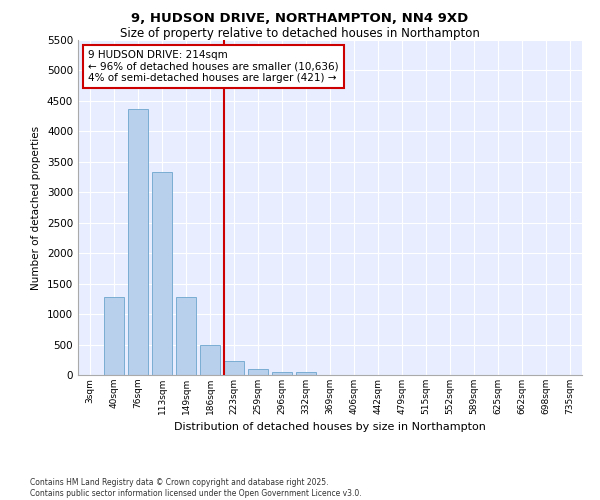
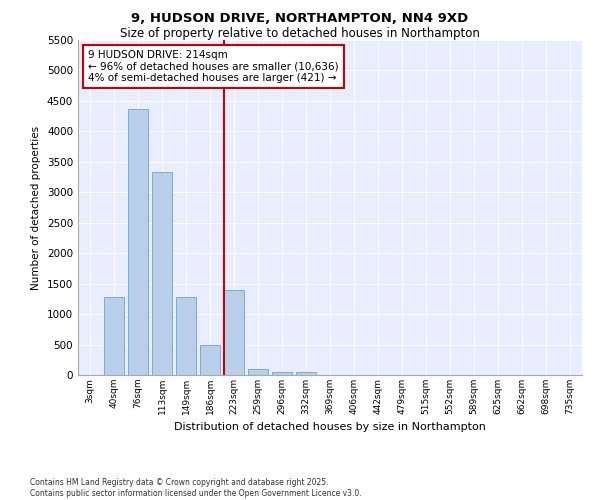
223sqm: 220 -> 1400
